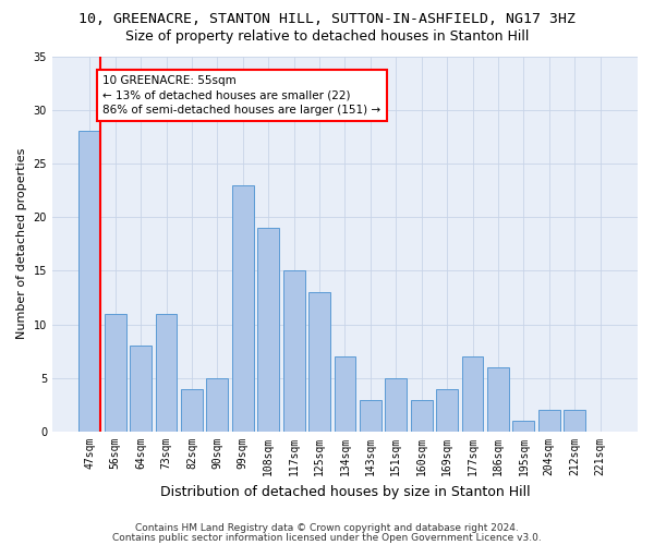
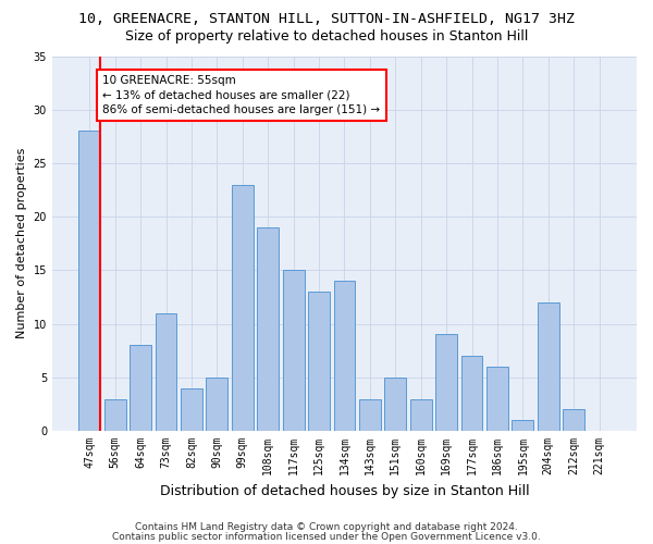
56sqm: 11 -> 3
134sqm: 7 -> 14
169sqm: 4 -> 9
204sqm: 2 -> 12
